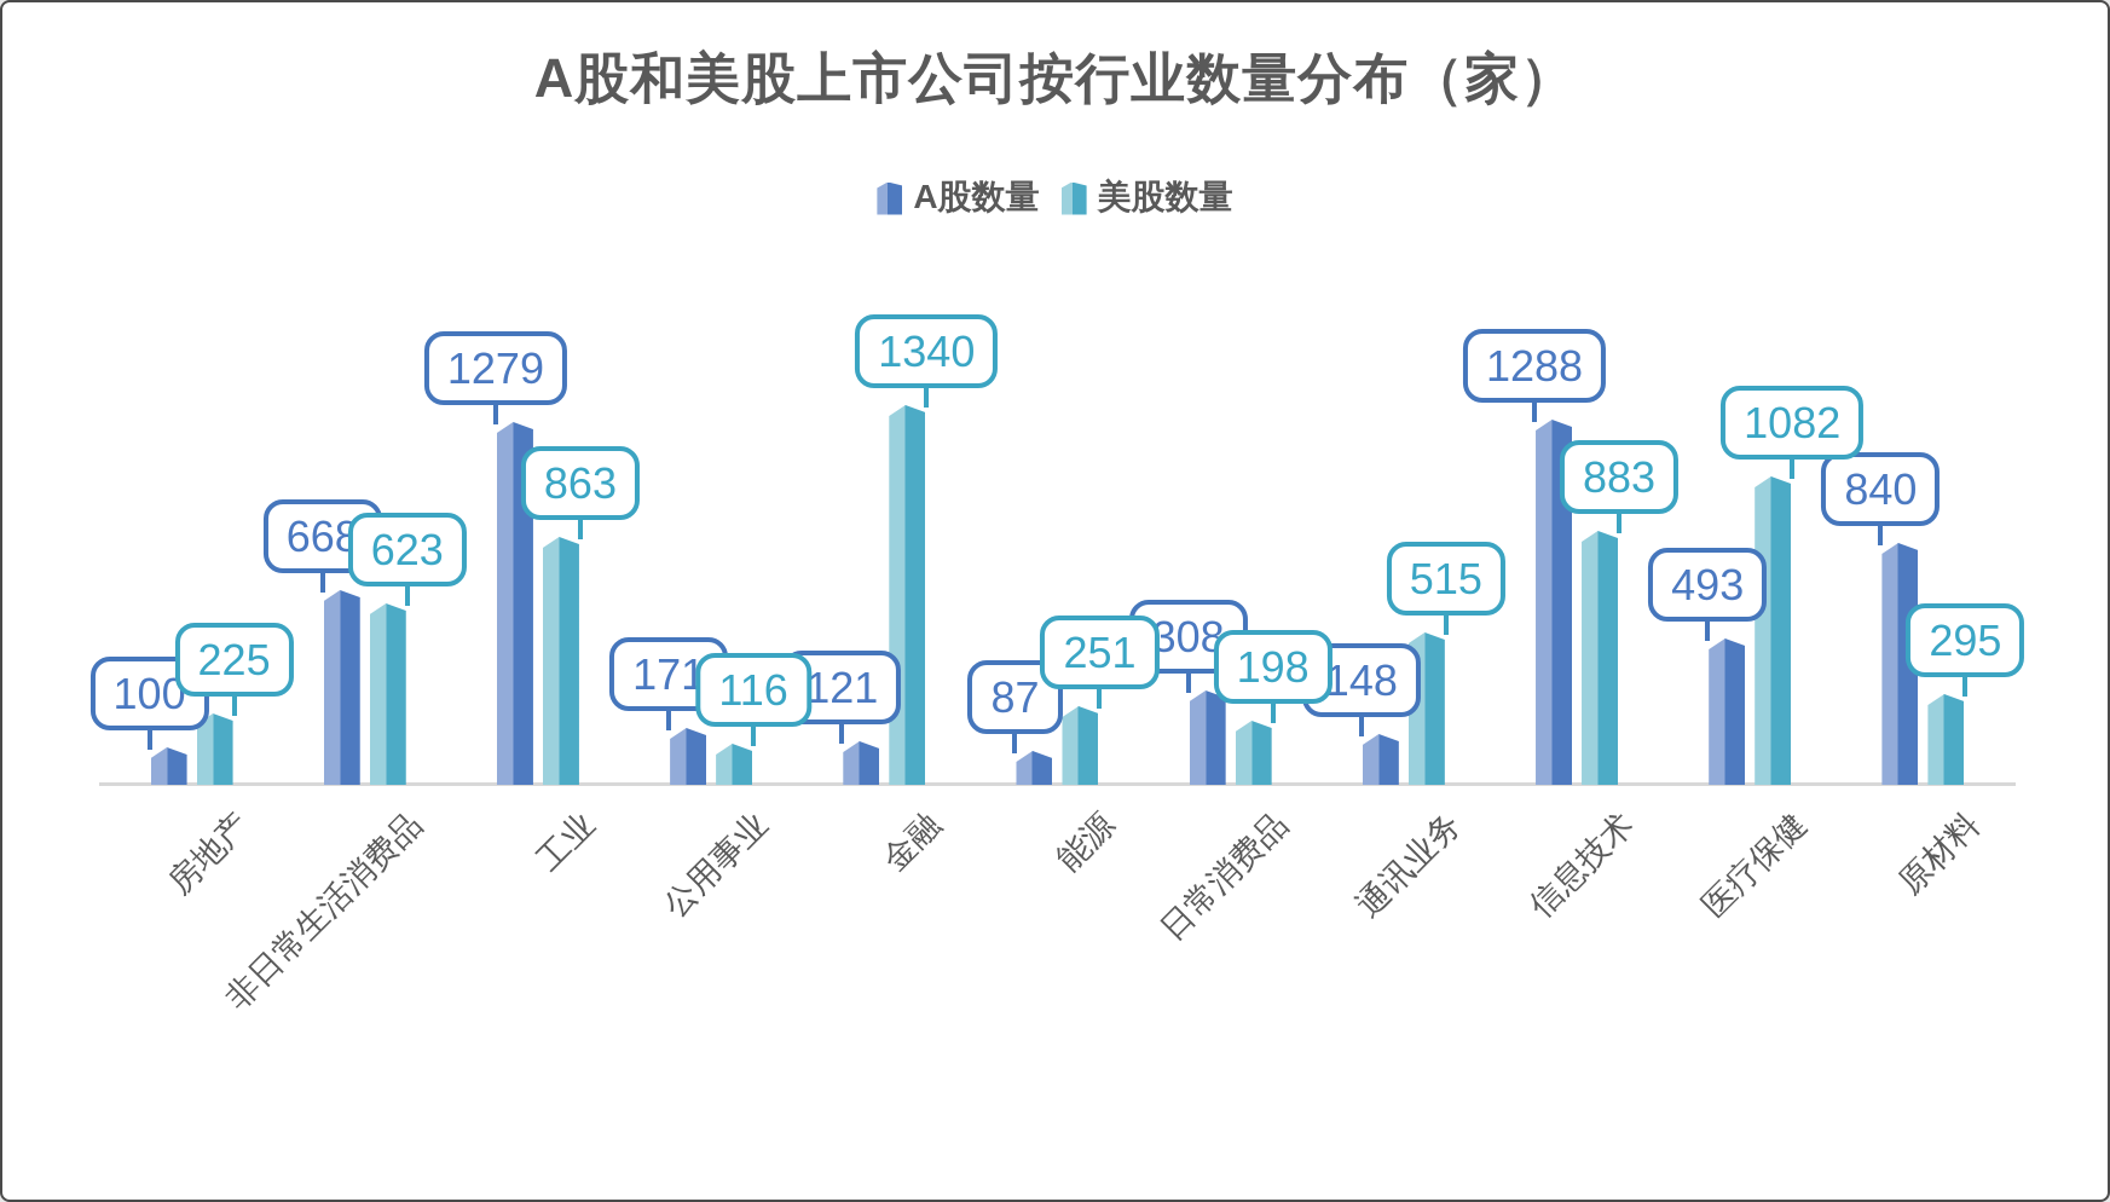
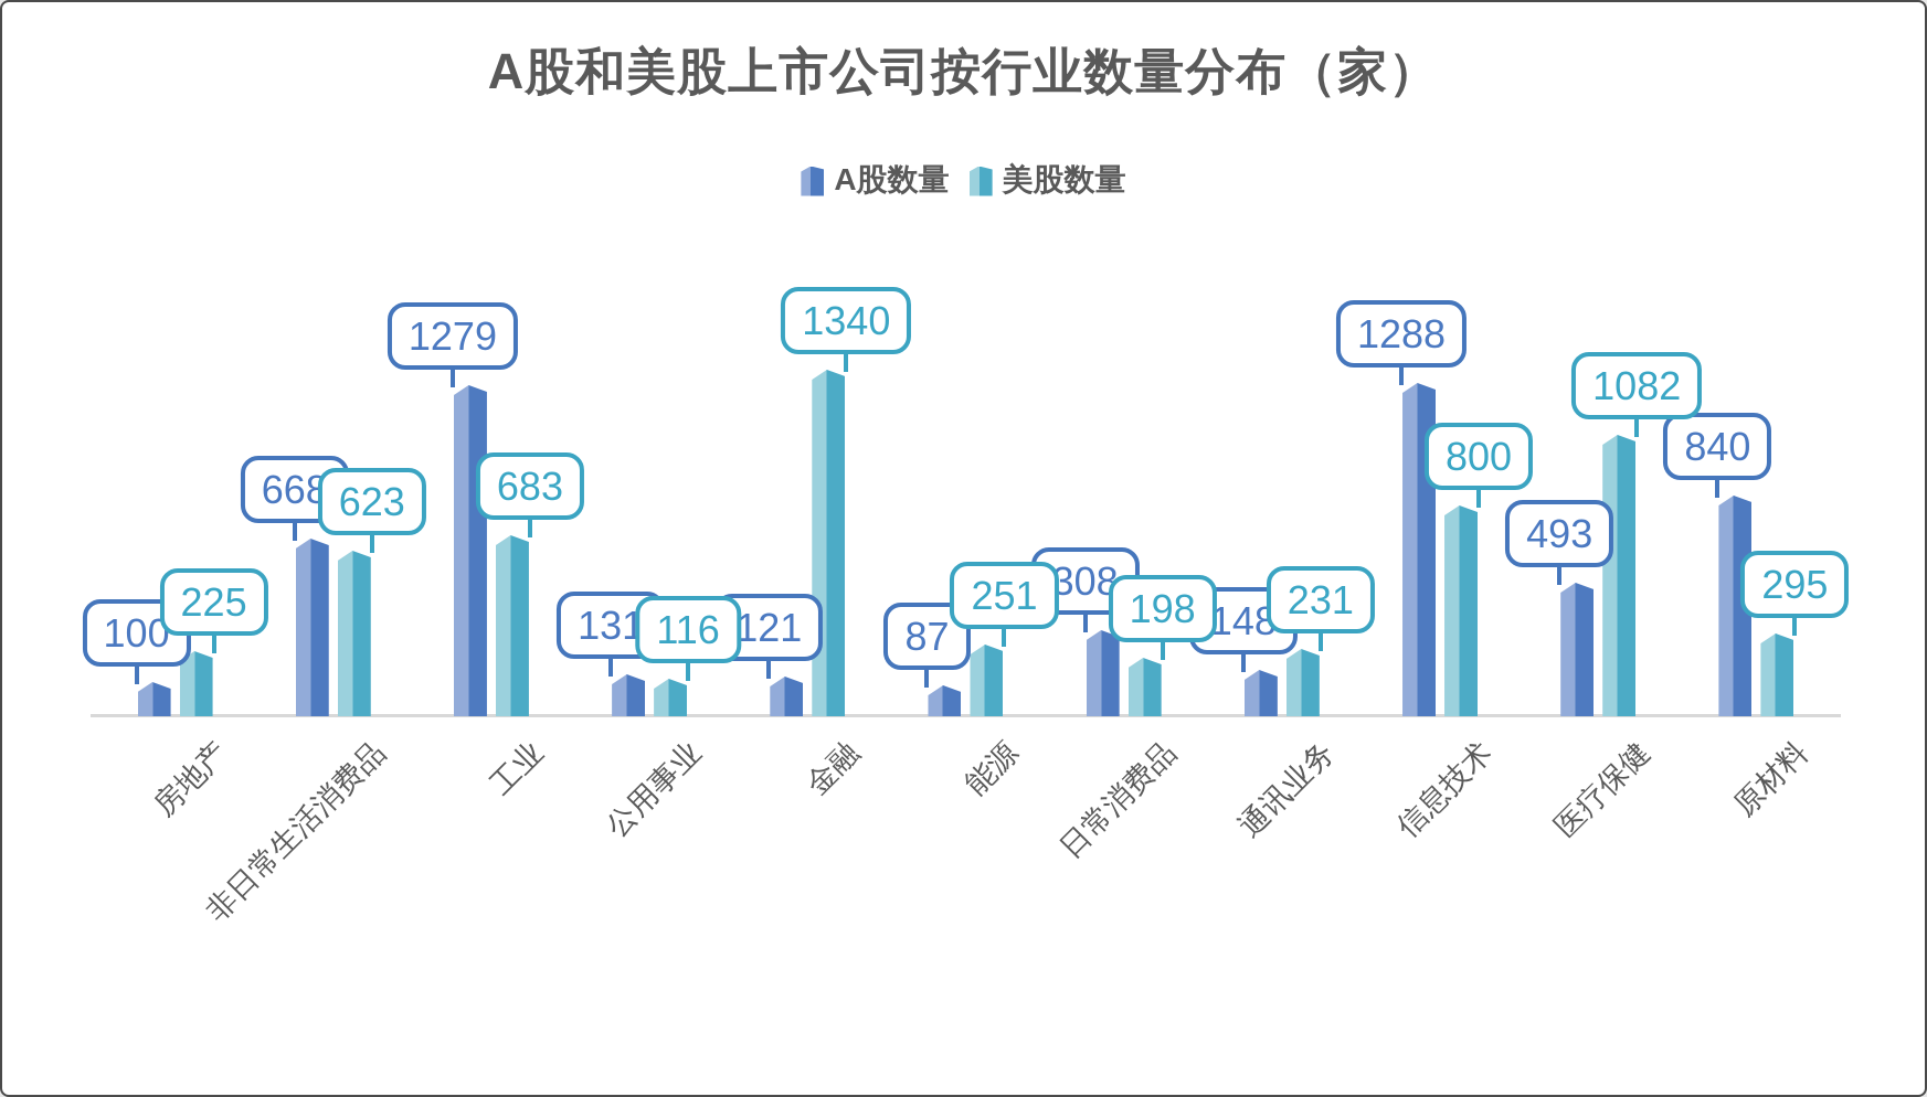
美股数量/工业: 863 -> 683
A股数量/公用事业: 171 -> 131
美股数量/通讯业务: 515 -> 231
美股数量/信息技术: 883 -> 800
